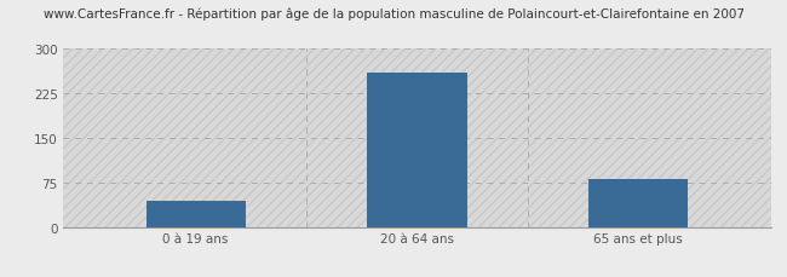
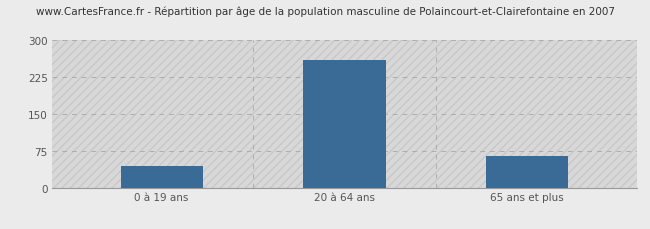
65 ans et plus: 80 -> 65
